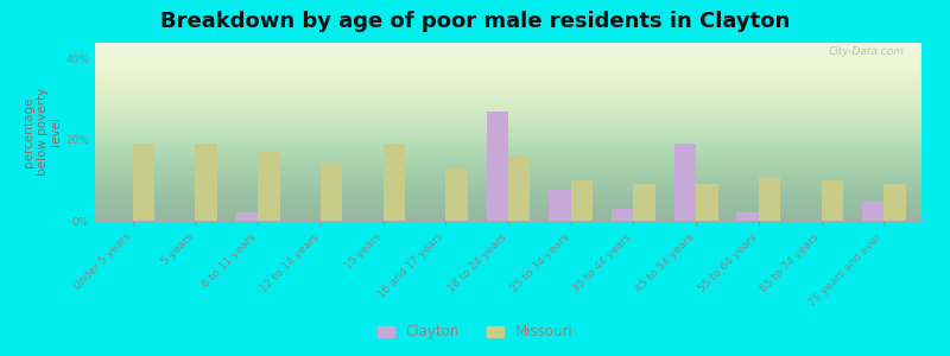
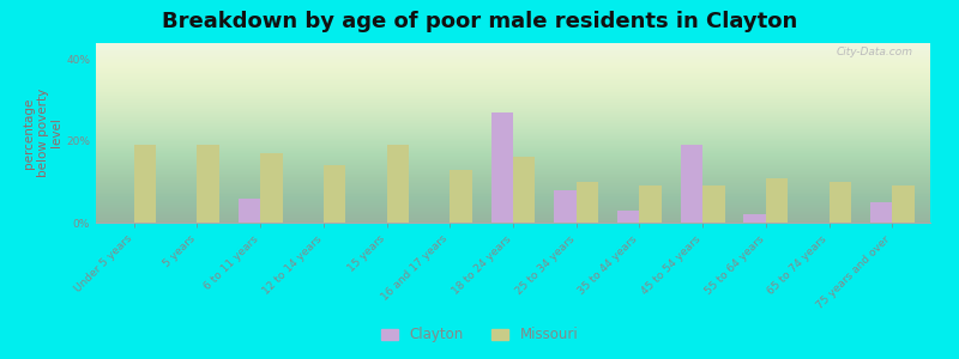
Clayton/6 to 11 years: 2% -> 6%
